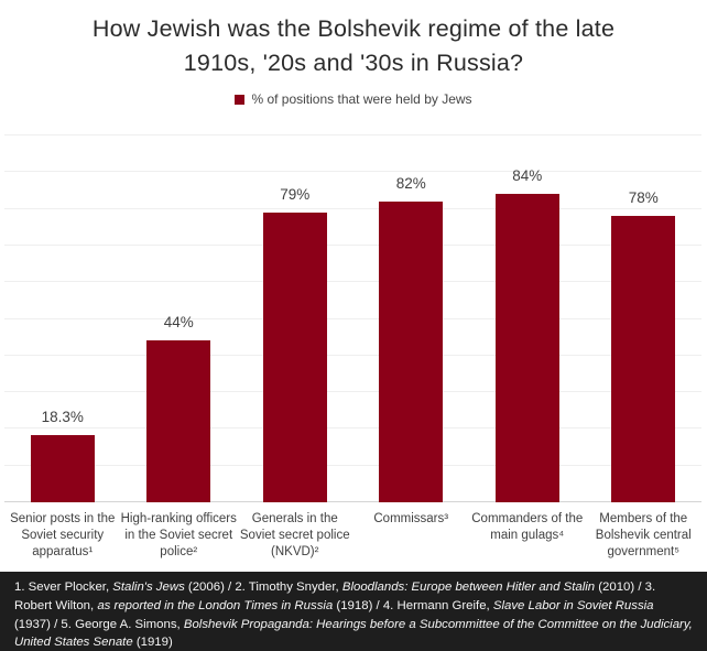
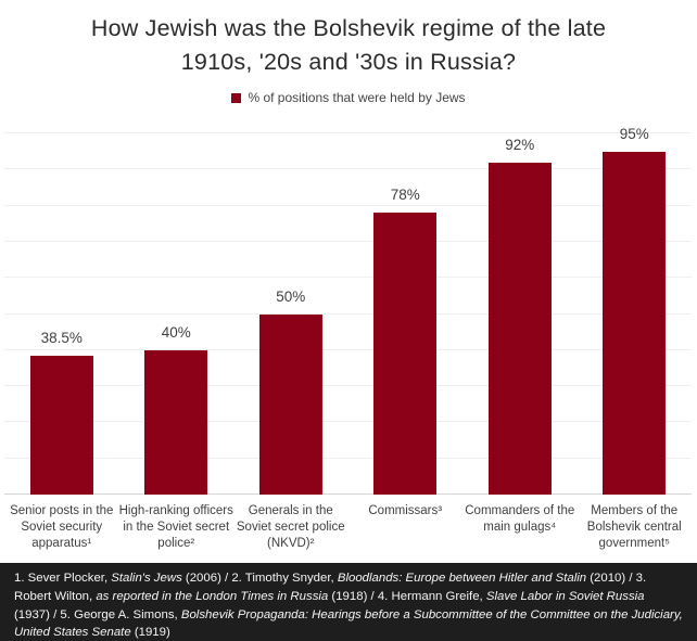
Senior posts in the Soviet security apparatus¹: 18.3% -> 38.5%
High-ranking officers in the Soviet secret police²: 44% -> 40%
Generals in the Soviet secret police (NKVD)²: 79% -> 50%
Commissars³: 82% -> 78%
Commanders of the main gulags⁴: 84% -> 92%
Members of the Bolshevik central government⁵: 78% -> 95%
